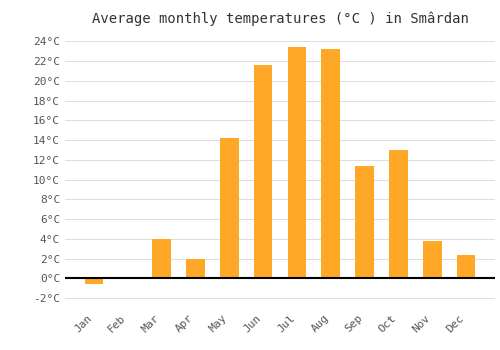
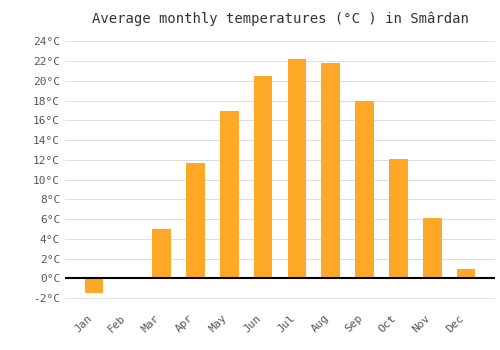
Jan: -0.6°C -> -1.5°C
Mar: 4.0°C -> 5.0°C
Apr: 2.0°C -> 11.7°C
May: 14.2°C -> 17.0°C
Jun: 21.6°C -> 20.5°C
Jul: 23.4°C -> 22.2°C
Aug: 23.2°C -> 21.8°C
Sep: 11.4°C -> 18.0°C
Oct: 13.0°C -> 12.1°C
Nov: 3.8°C -> 6.1°C
Dec: 2.4°C -> 1.0°C
